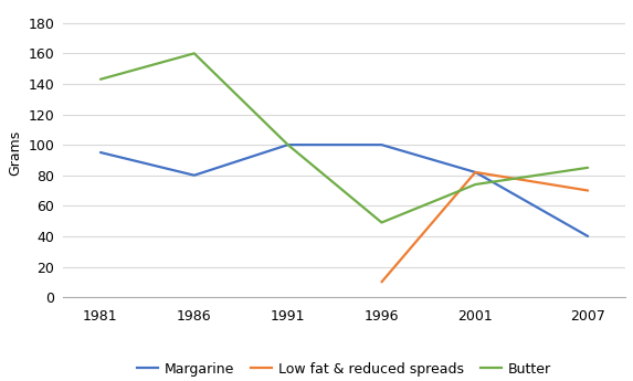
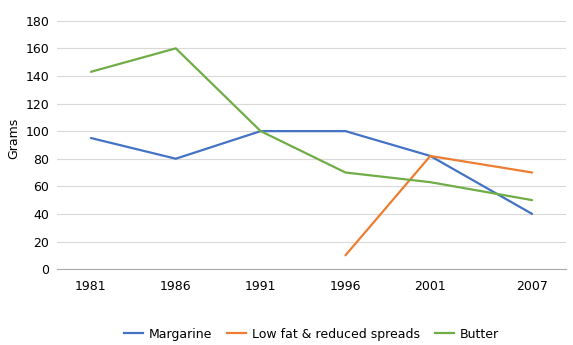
Butter/1996: 49 -> 70
Butter/2001: 74 -> 63
Butter/2007: 85 -> 50
